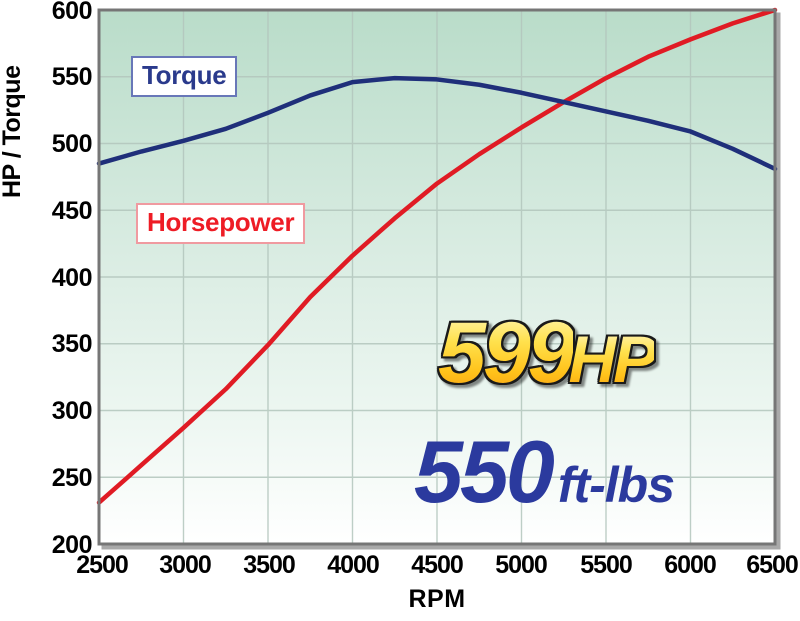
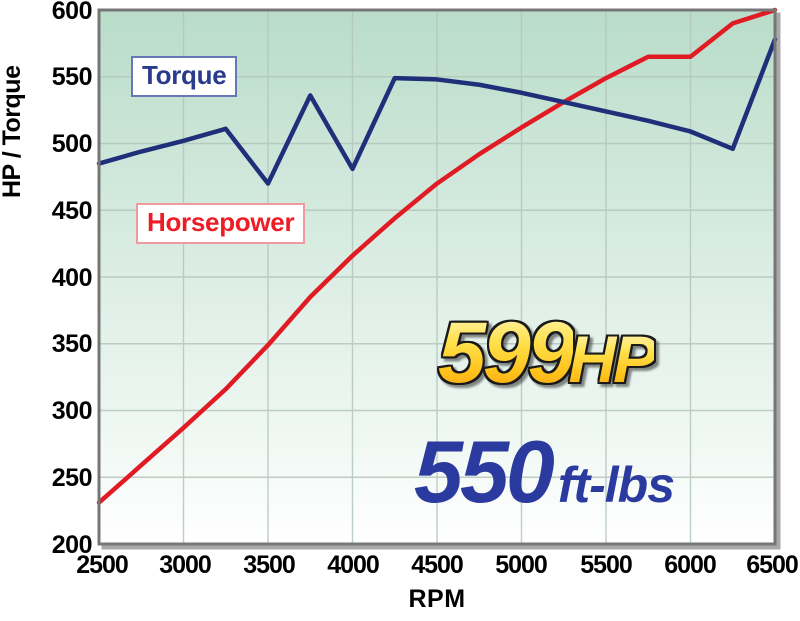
Torque/3500: 523 -> 470
Torque/4000: 546 -> 481
Horsepower/6000: 578 -> 565
Torque/6500: 481 -> 578
